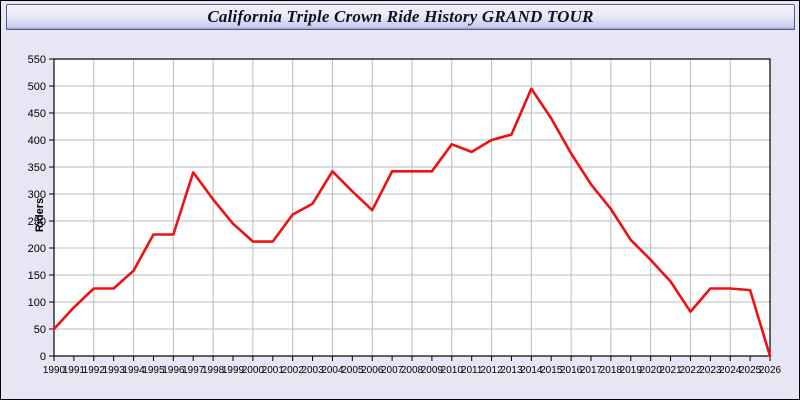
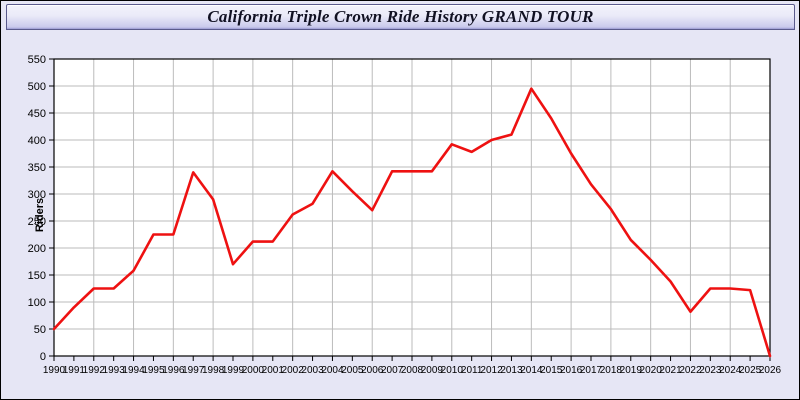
1999: 240 -> 170
